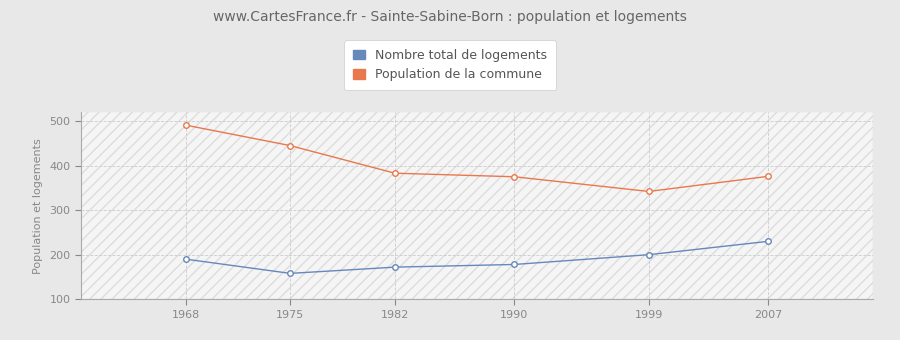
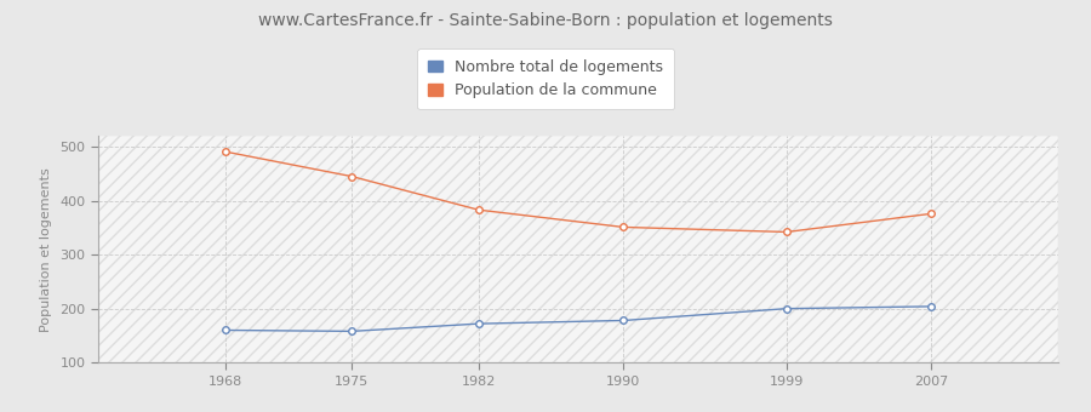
Nombre total de logements/1968: 190 -> 160
Population de la commune/1990: 375 -> 351
Nombre total de logements/2007: 230 -> 204
